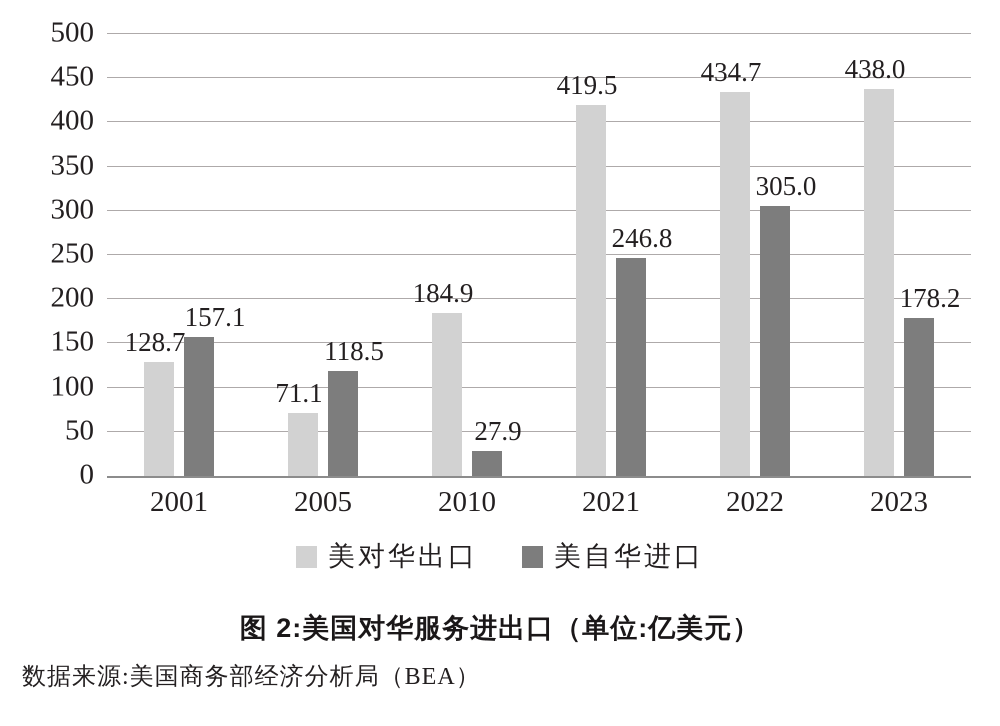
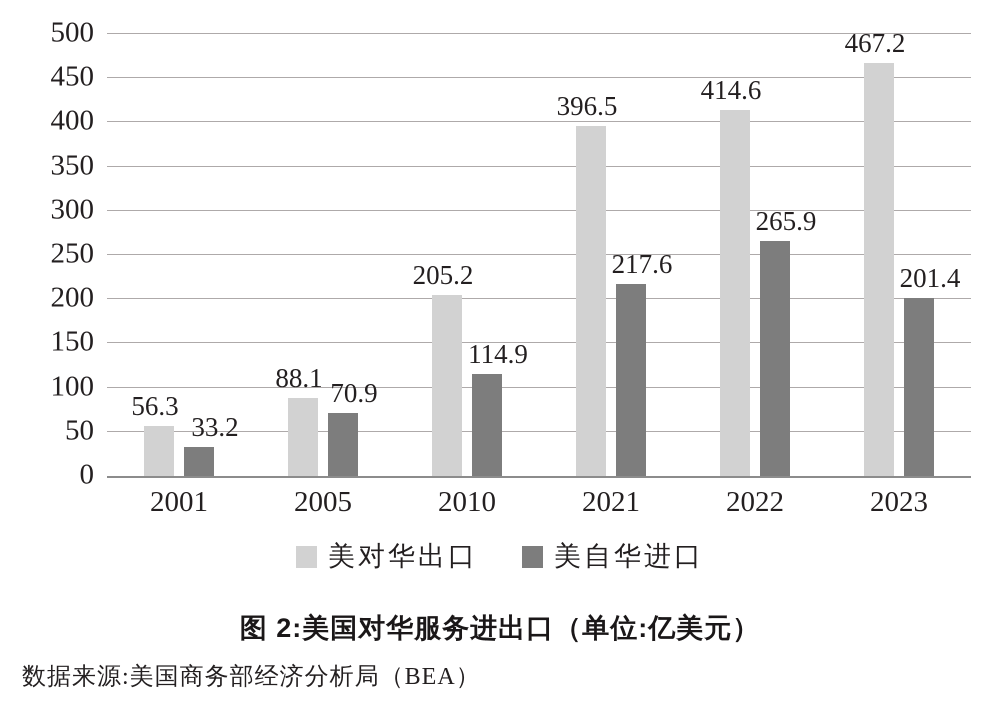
美对华出口/2001: 128.7 -> 56.3
美自华进口/2001: 157.1 -> 33.2
美对华出口/2005: 71.1 -> 88.1
美自华进口/2005: 118.5 -> 70.9
美对华出口/2010: 184.9 -> 205.2
美自华进口/2010: 27.9 -> 114.9
美对华出口/2021: 419.5 -> 396.5
美自华进口/2021: 246.8 -> 217.6
美对华出口/2022: 434.7 -> 414.6
美自华进口/2022: 305.0 -> 265.9
美对华出口/2023: 438.0 -> 467.2
美自华进口/2023: 178.2 -> 201.4
